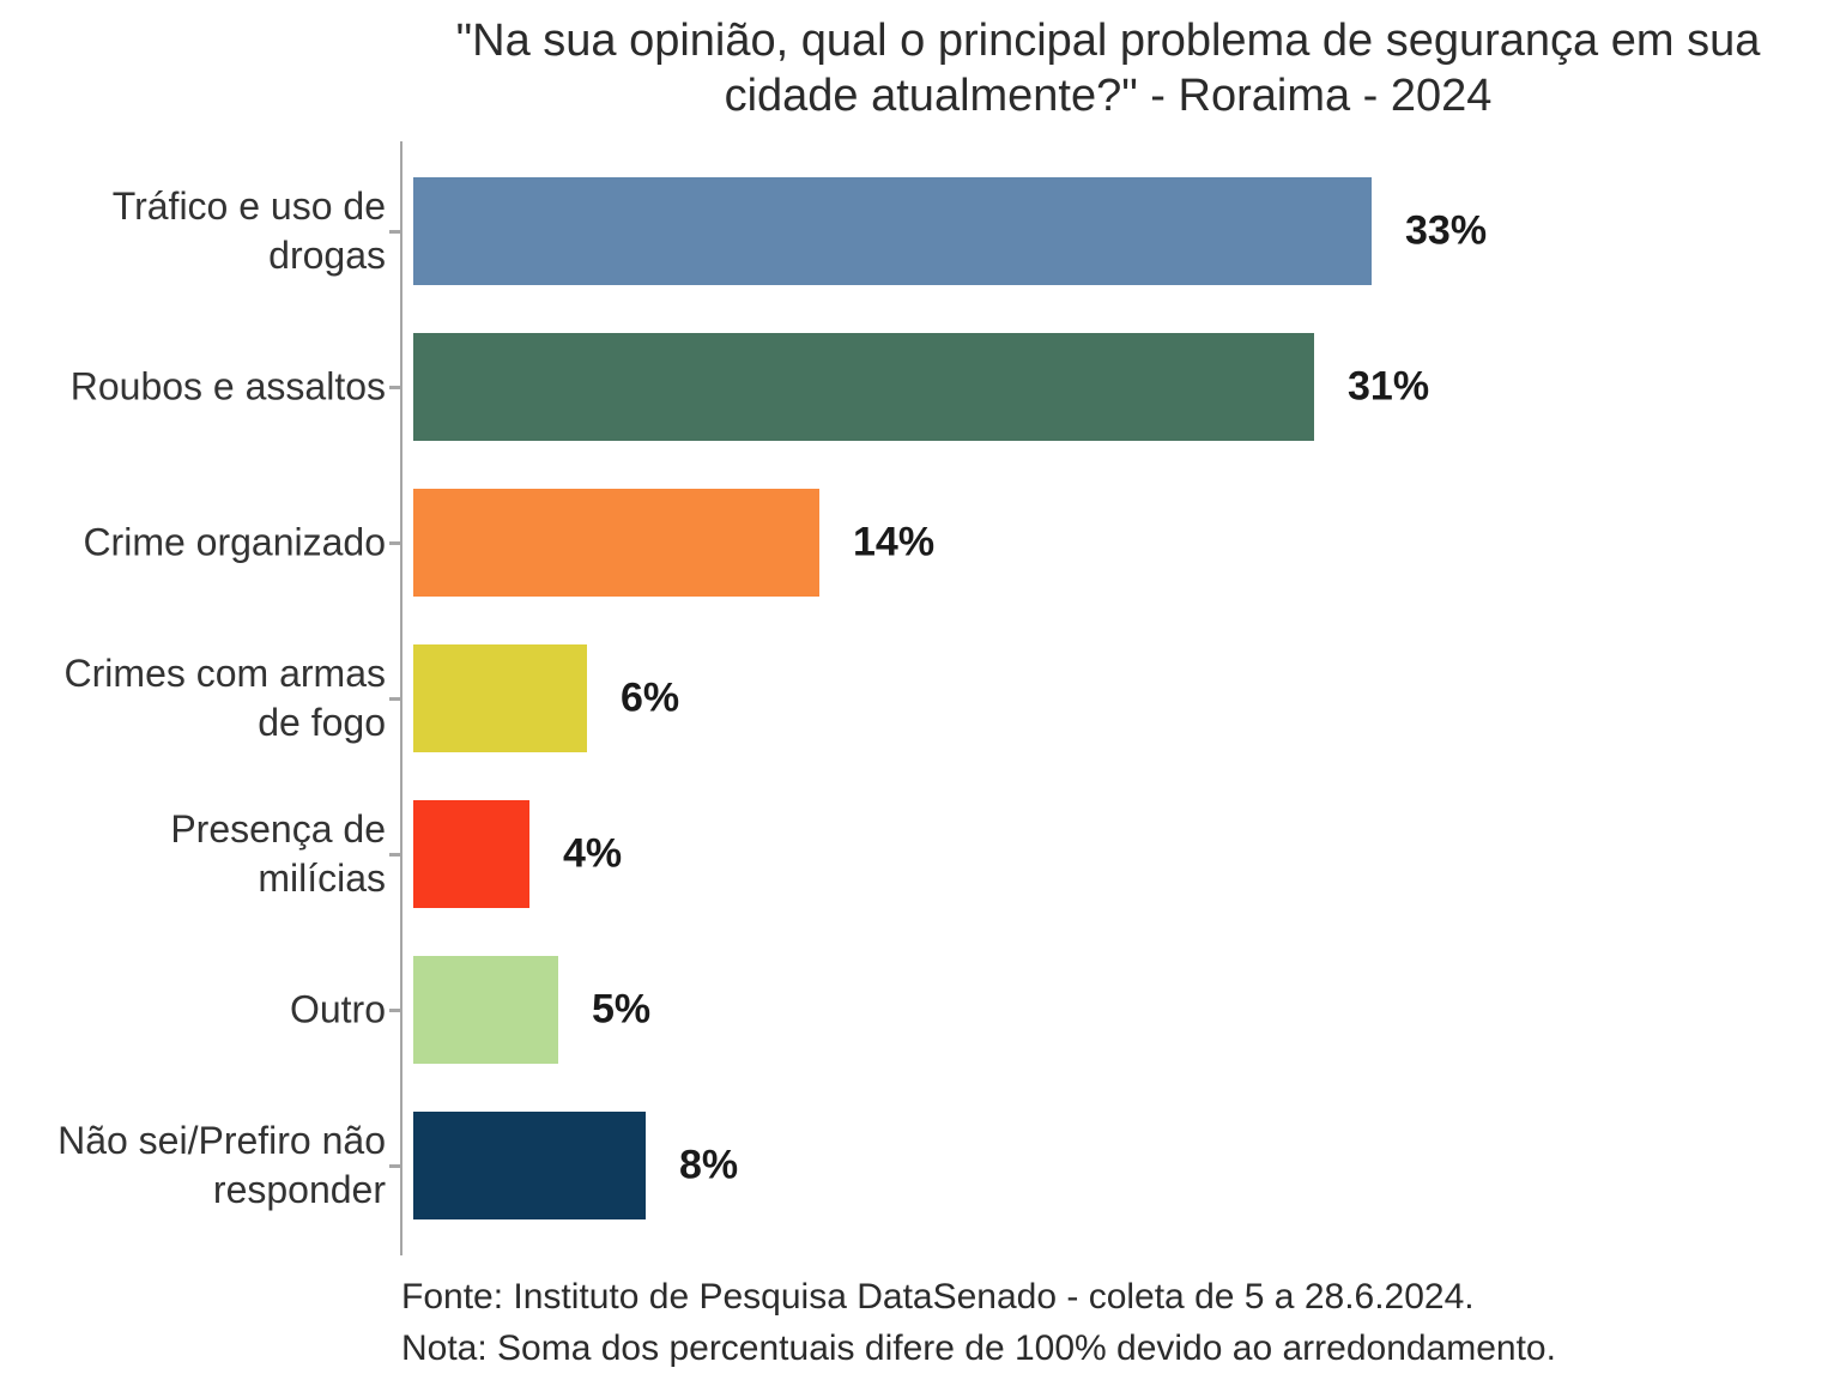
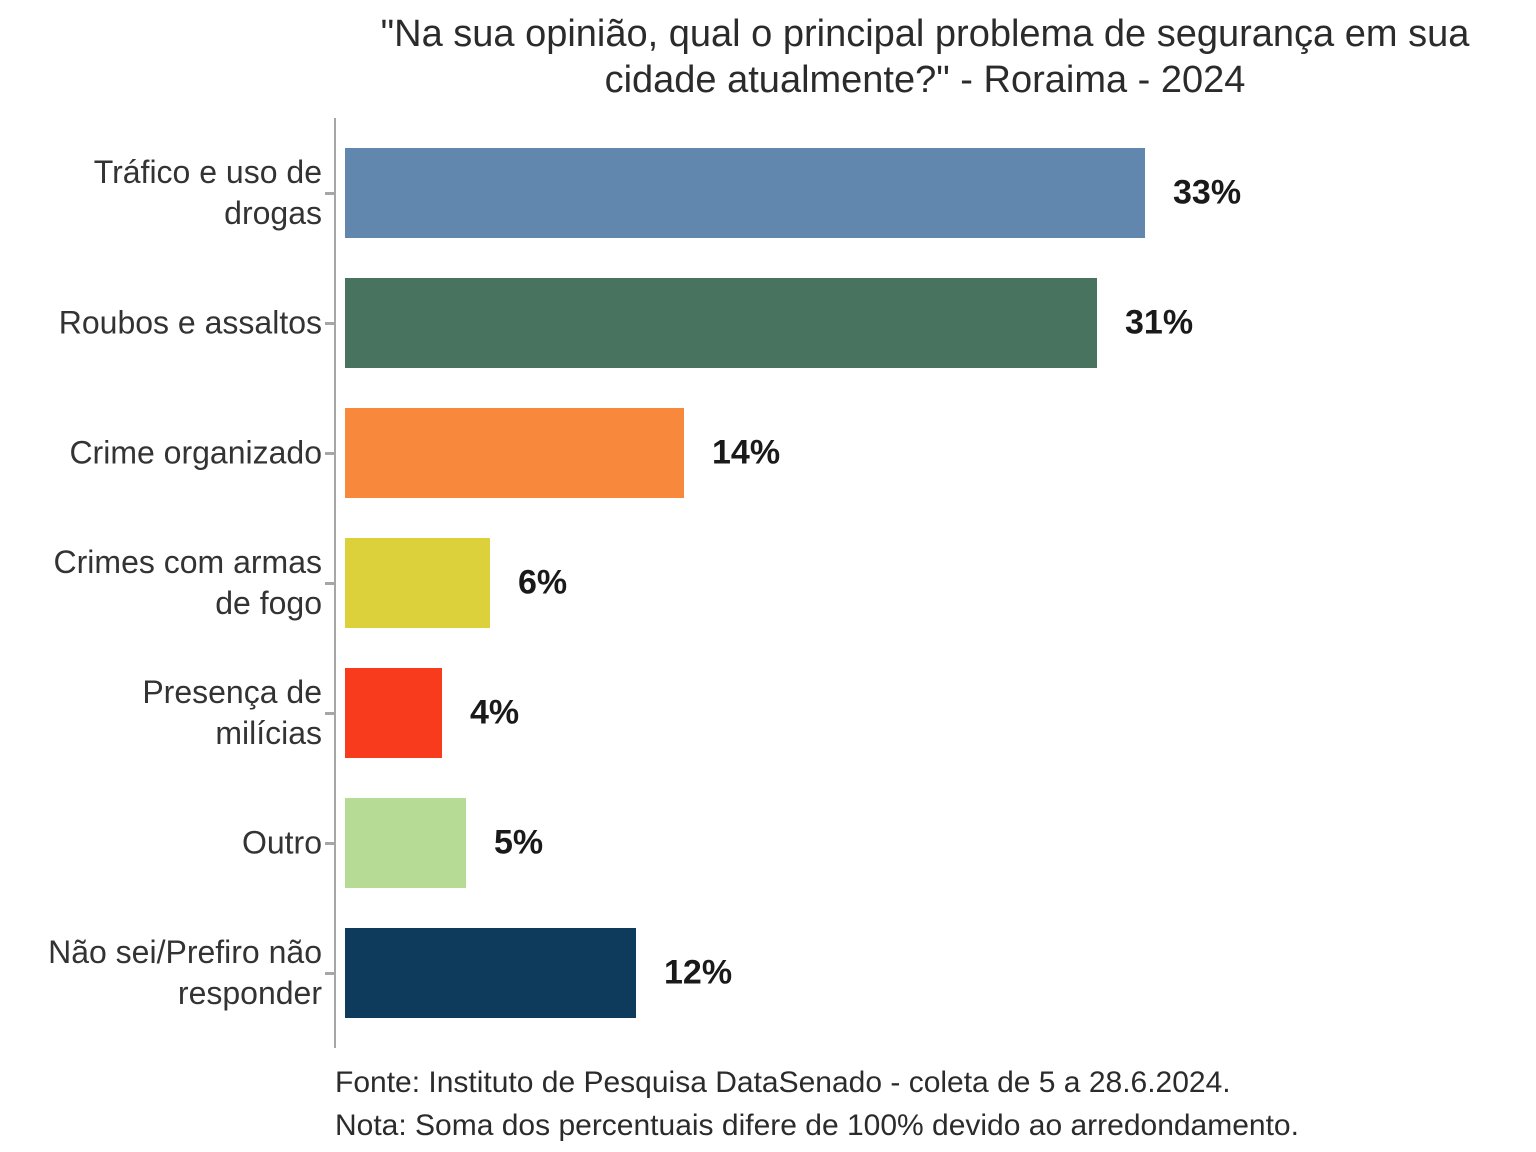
Não sei/Prefiro não responder: 8% -> 12%
